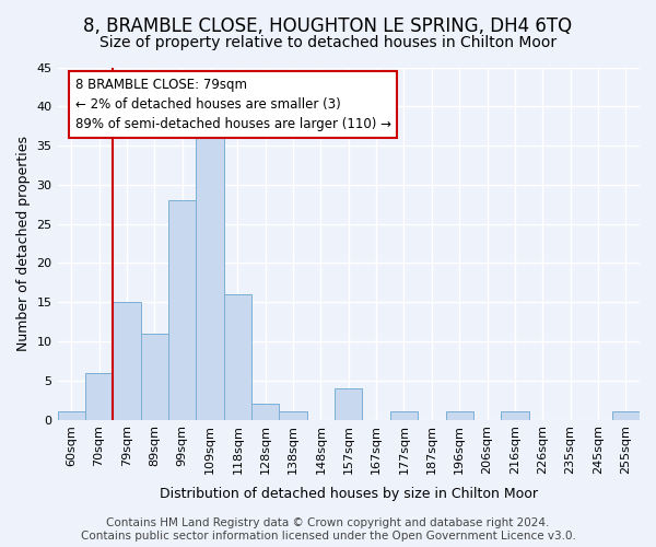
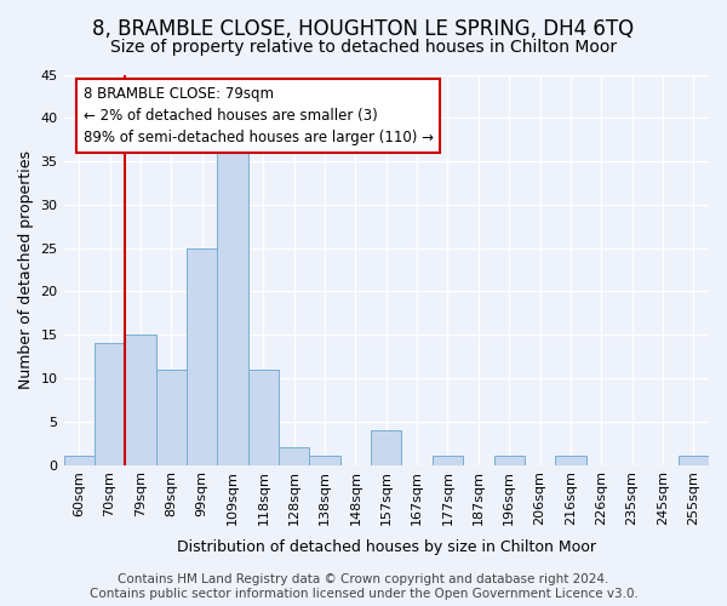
70sqm: 6 -> 14
99sqm: 28 -> 25
118sqm: 16 -> 11
